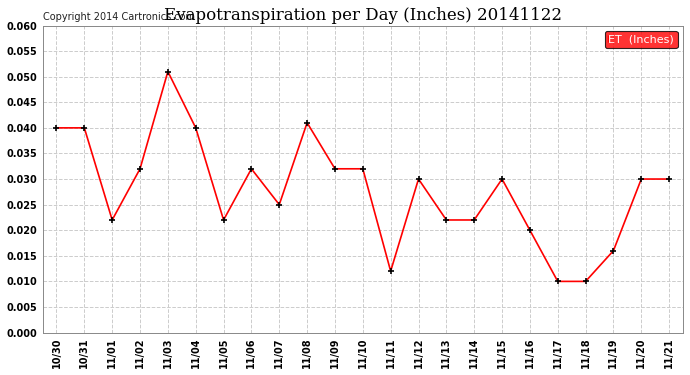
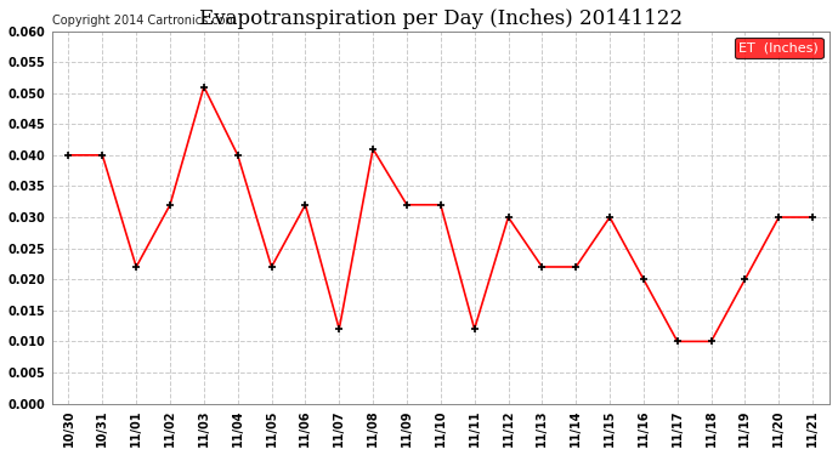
11/07: 0.025 -> 0.012
11/19: 0.016 -> 0.020
